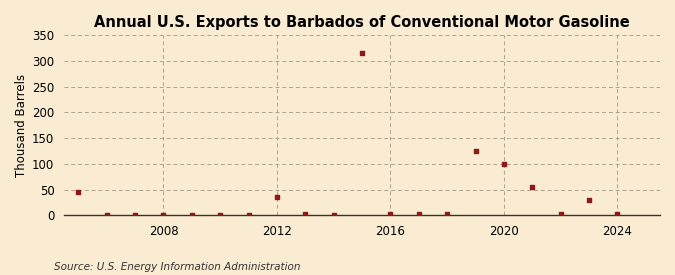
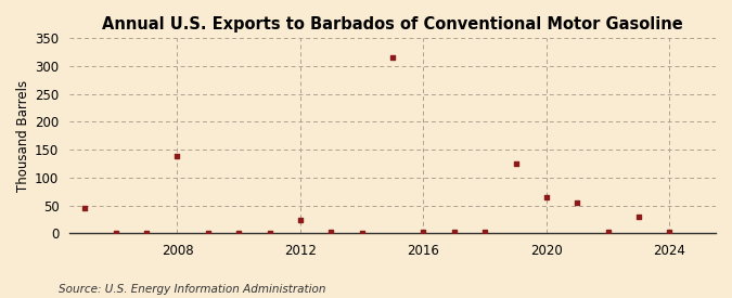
2008: 1 -> 138
2012: 35 -> 24
2020: 100 -> 64
